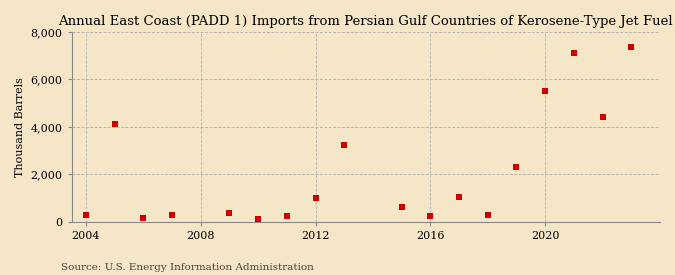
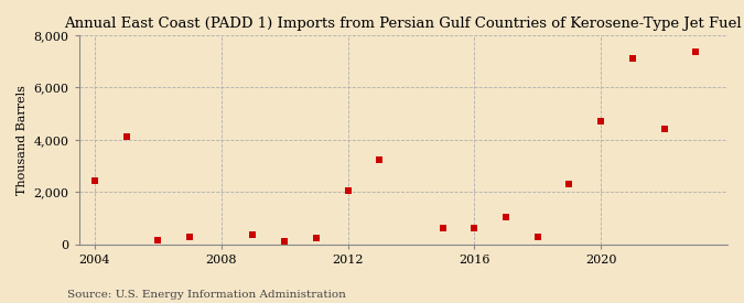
2004: 300 -> 2,450
2012: 1,000 -> 2,050
2016: 250 -> 600
2020: 5,500 -> 4,700
